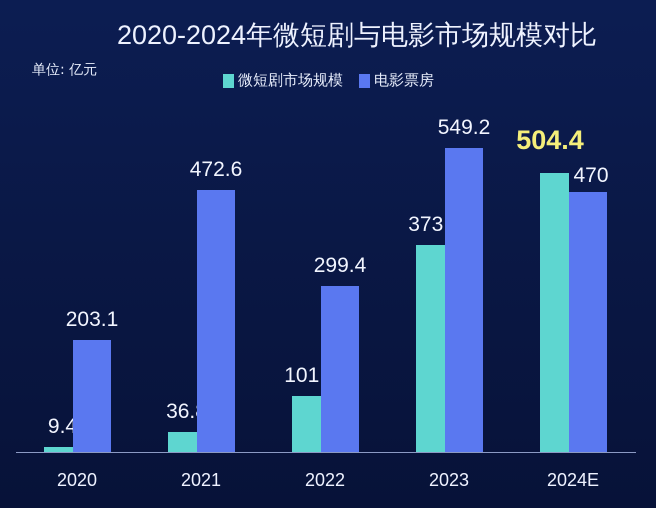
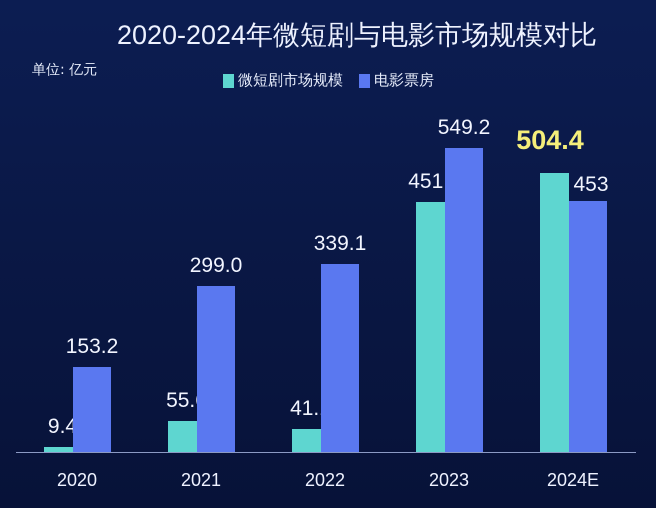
电影票房/2020: 203.1 -> 153.2
微短剧市场规模/2021: 36.8 -> 55.6
电影票房/2021: 472.6 -> 299.0
微短剧市场规模/2022: 101.7 -> 41.1
电影票房/2022: 299.4 -> 339.1
微短剧市场规模/2023: 373.9 -> 451.3
电影票房/2024E: 470 -> 453
